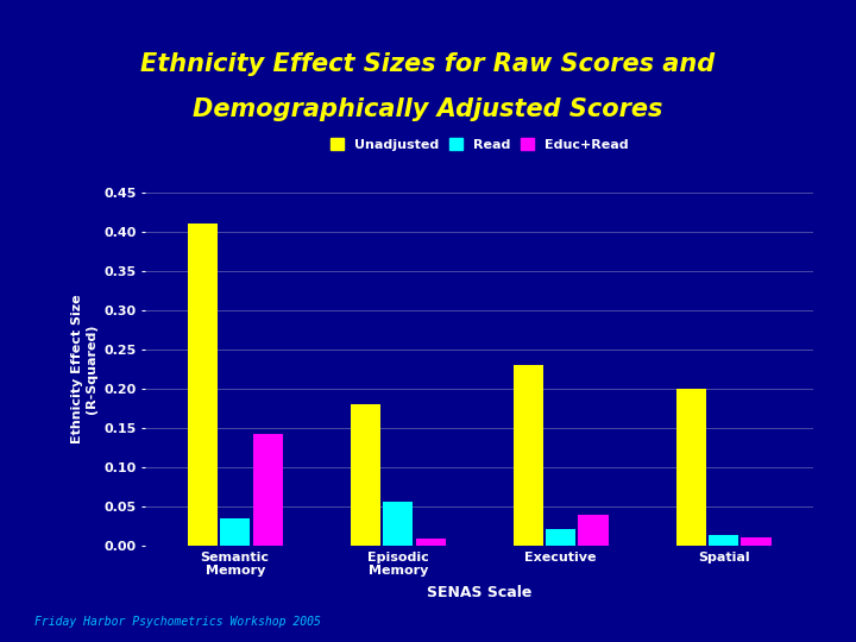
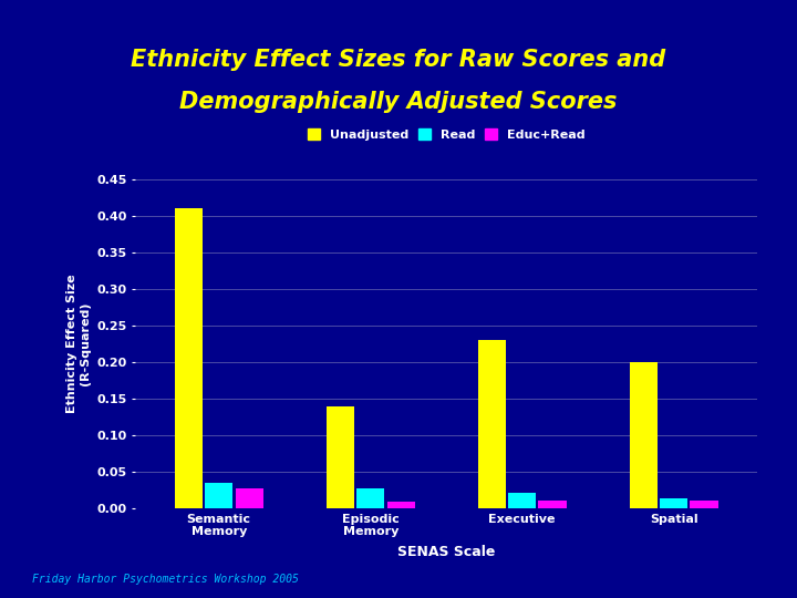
Educ+Read/Semantic Memory: 0.142 -> 0.028
Unadjusted/Episodic Memory: 0.18 -> 0.14
Read/Episodic Memory: 0.056 -> 0.027
Educ+Read/Executive: 0.040 -> 0.010
